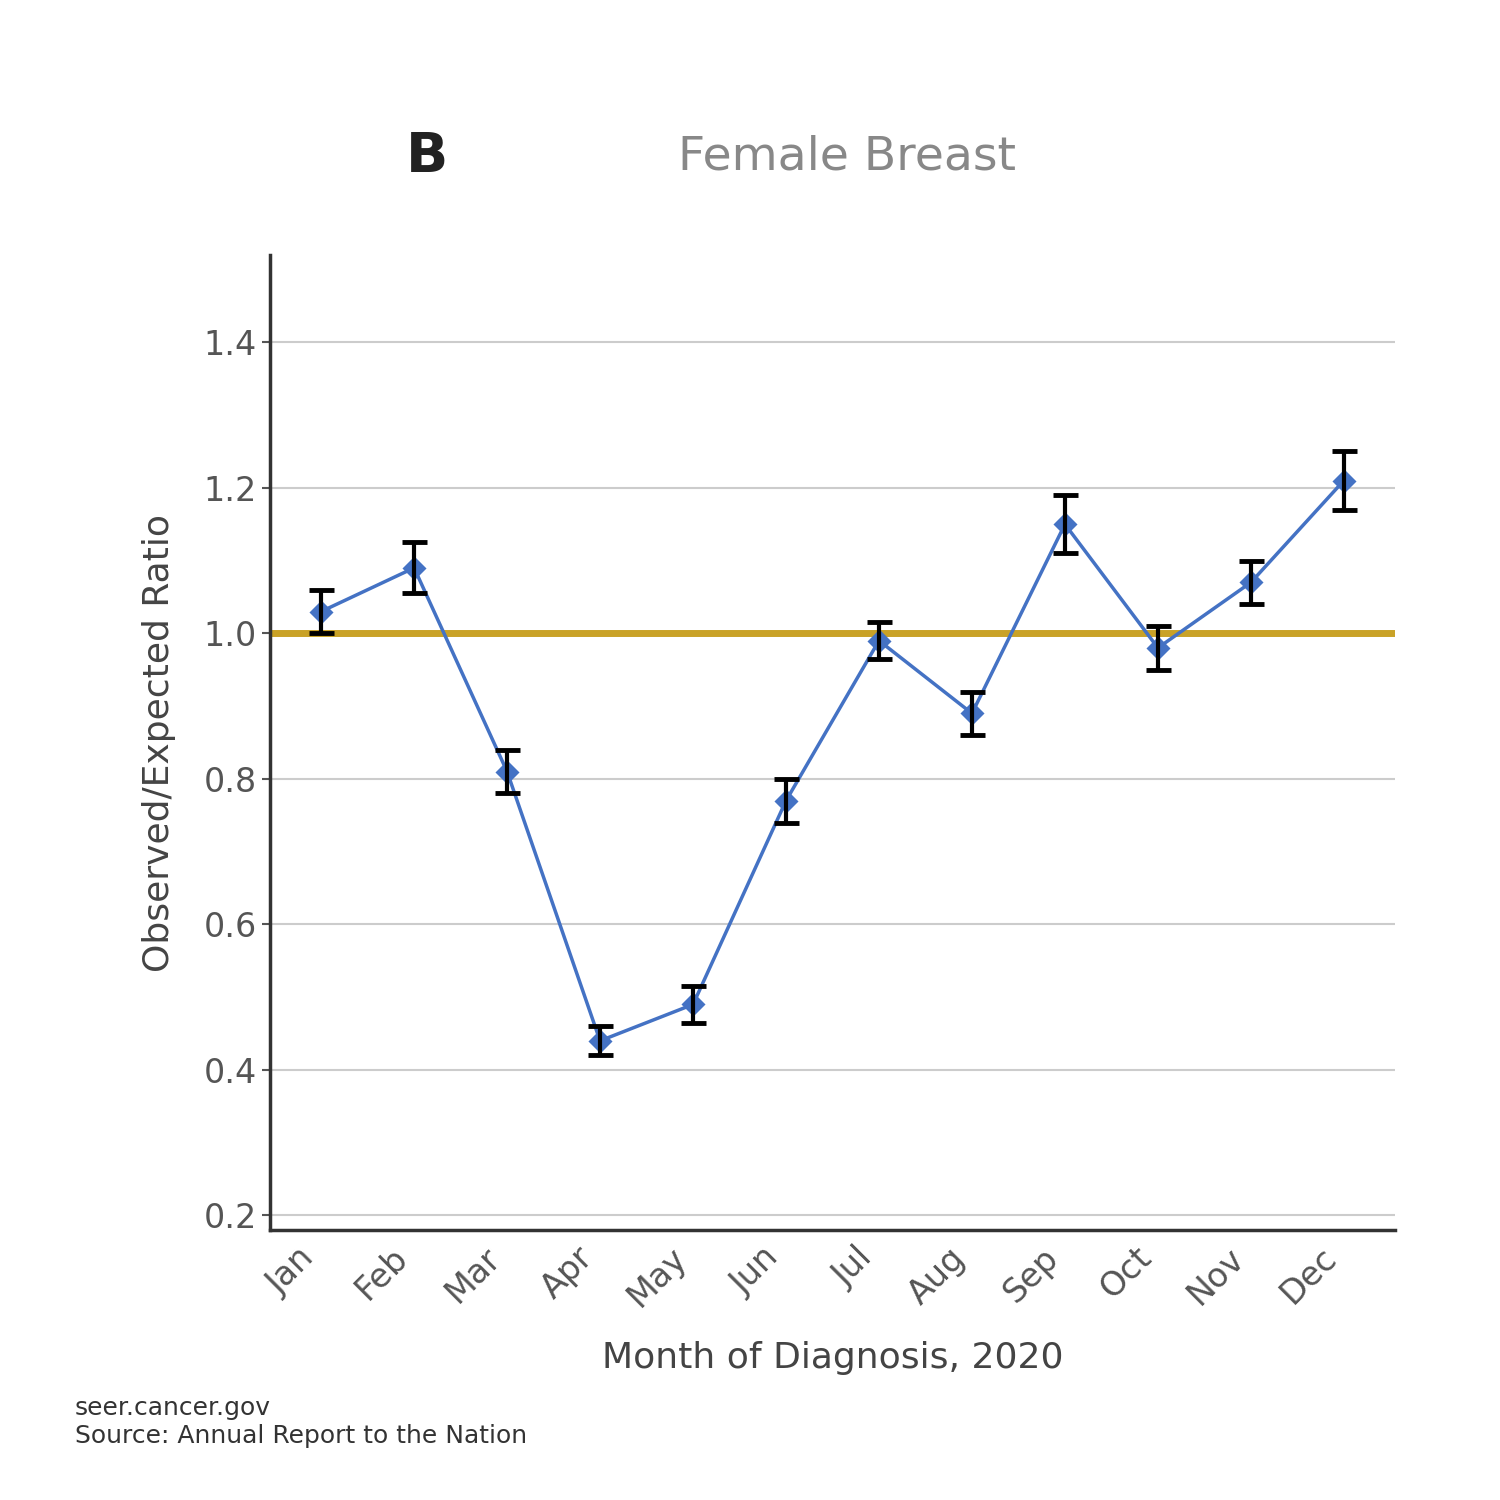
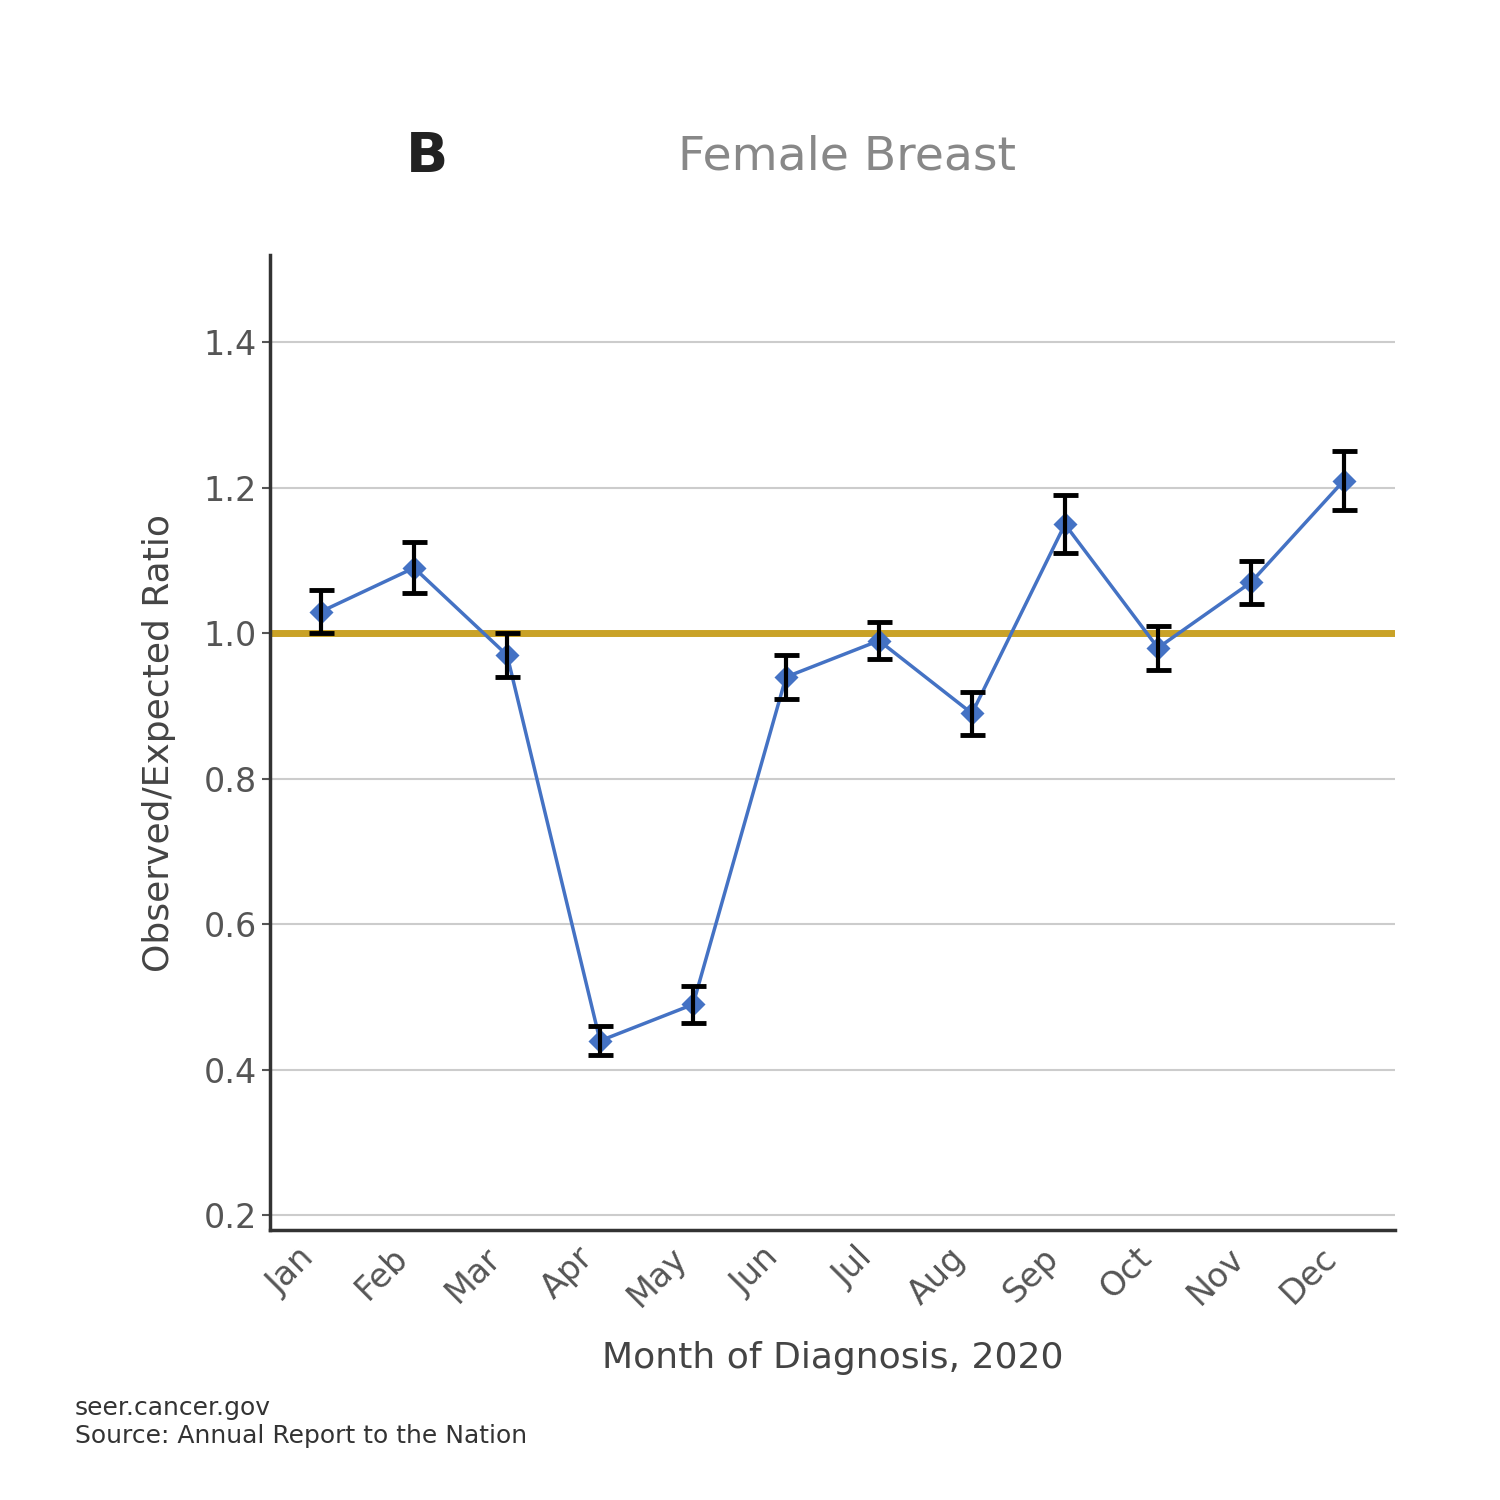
Mar: 0.81 -> 0.97
Jun: 0.77 -> 0.94
